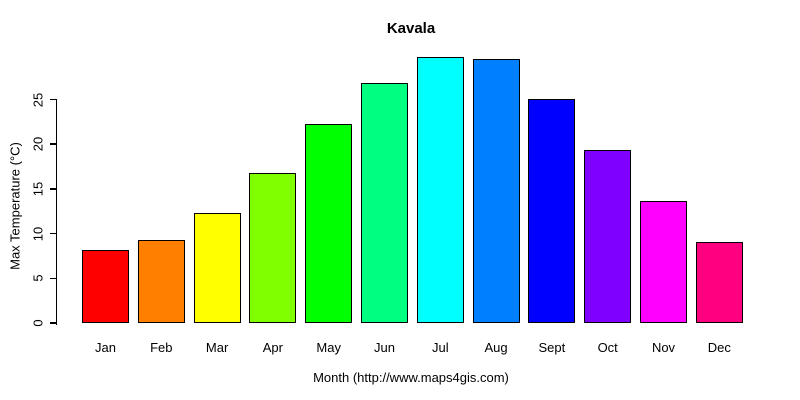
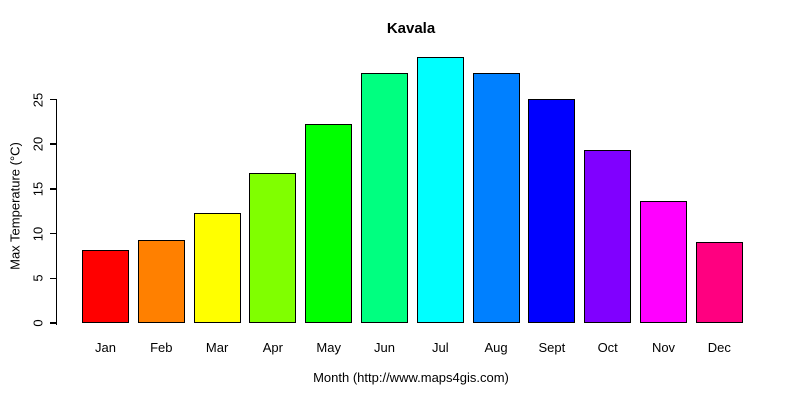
Jun: 27 -> 28
Aug: 30 -> 28
